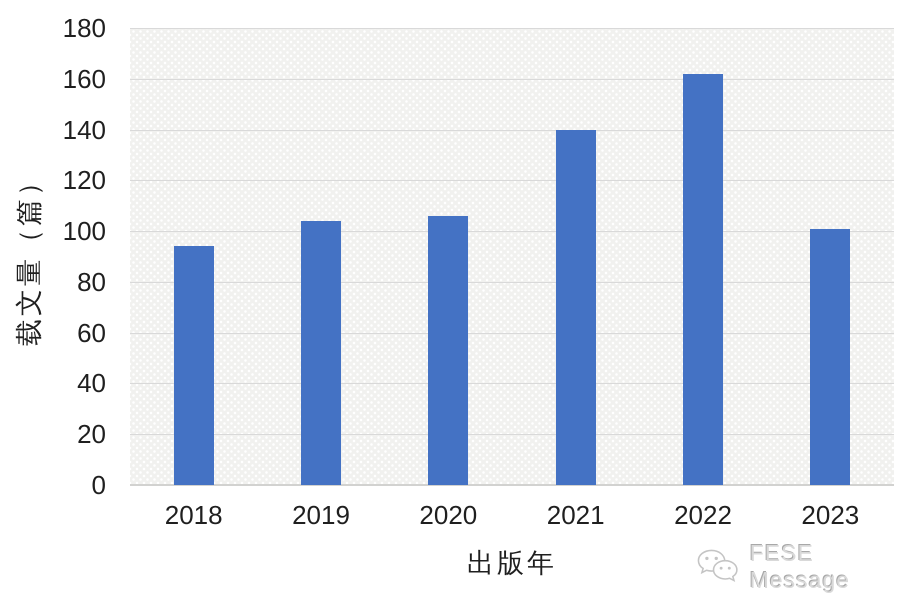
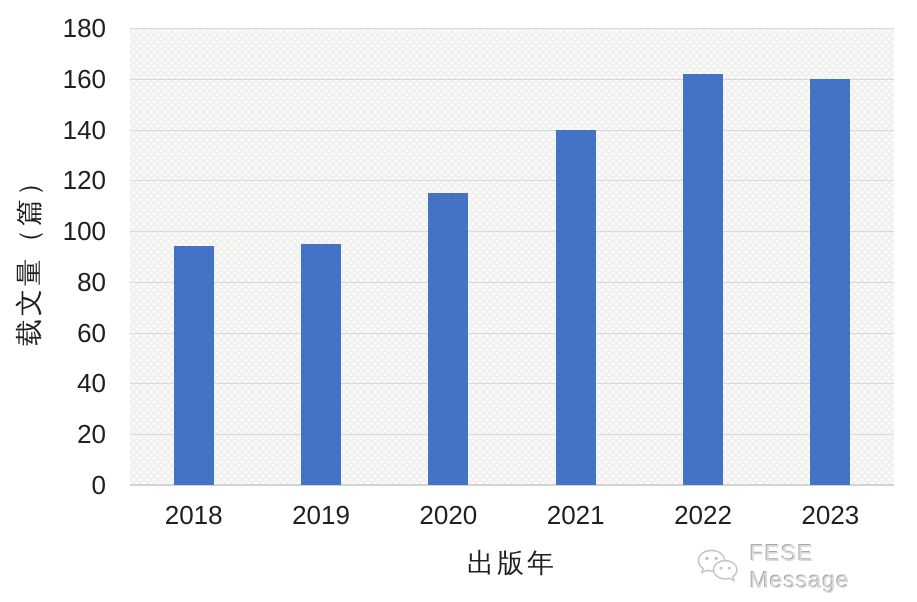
2019: 104 -> 95
2020: 106 -> 115
2023: 101 -> 160
